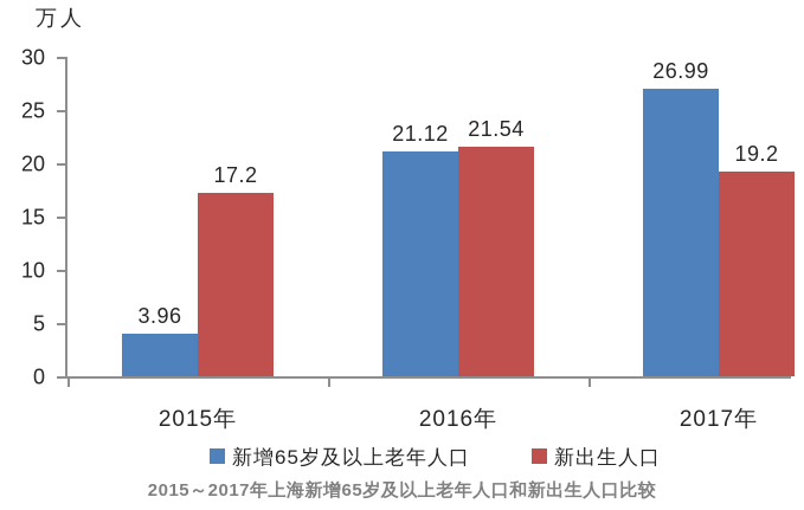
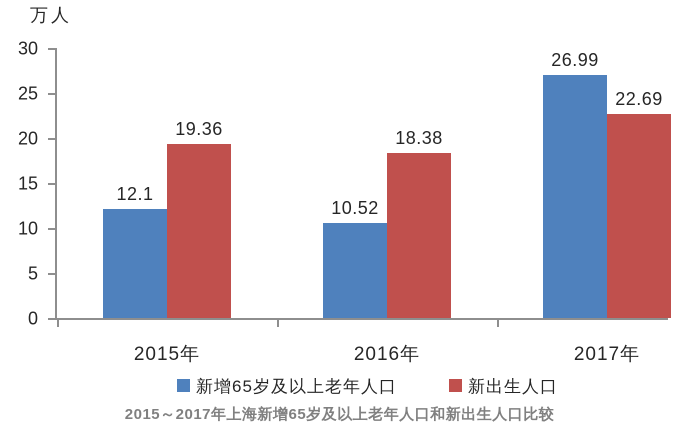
新增65岁及以上老年人口/2015年: 3.96 -> 12.1
新出生人口/2015年: 17.2 -> 19.36
新增65岁及以上老年人口/2016年: 21.12 -> 10.52
新出生人口/2016年: 21.54 -> 18.38
新出生人口/2017年: 19.2 -> 22.69
